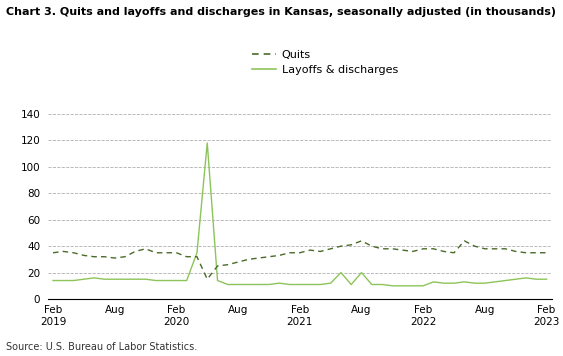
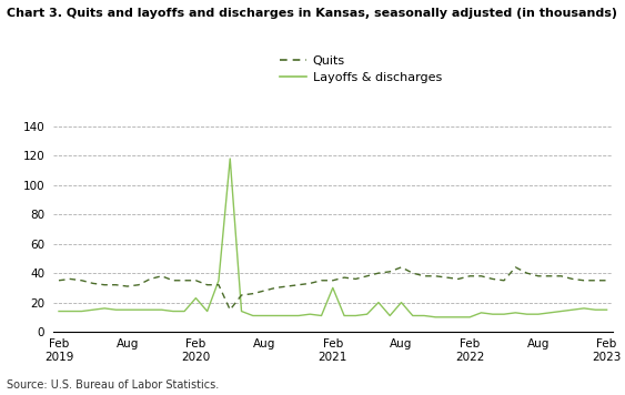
Layoffs & discharges/Feb 2020: 14 -> 23
Layoffs & discharges/Feb 2021: 11 -> 30
